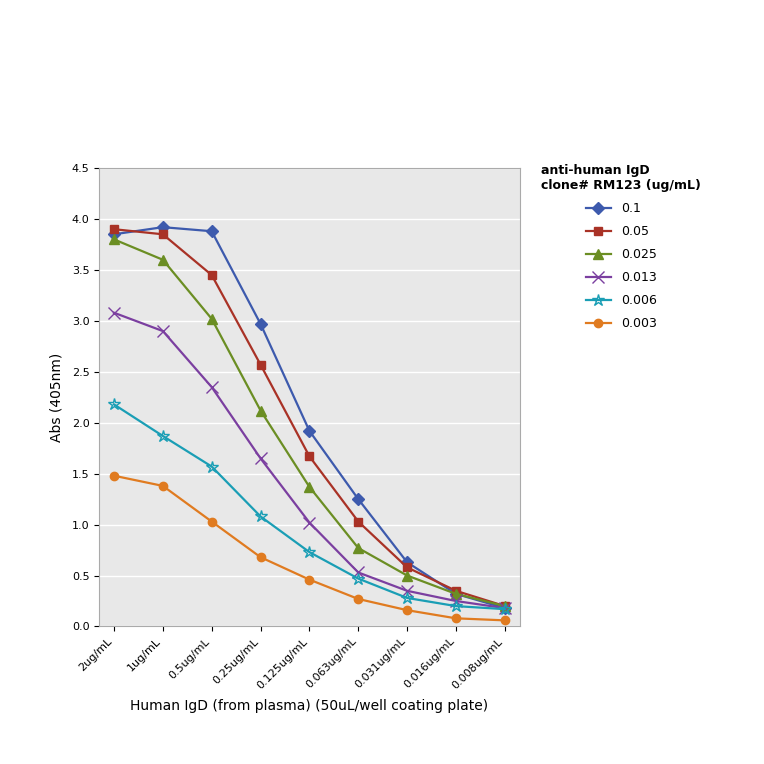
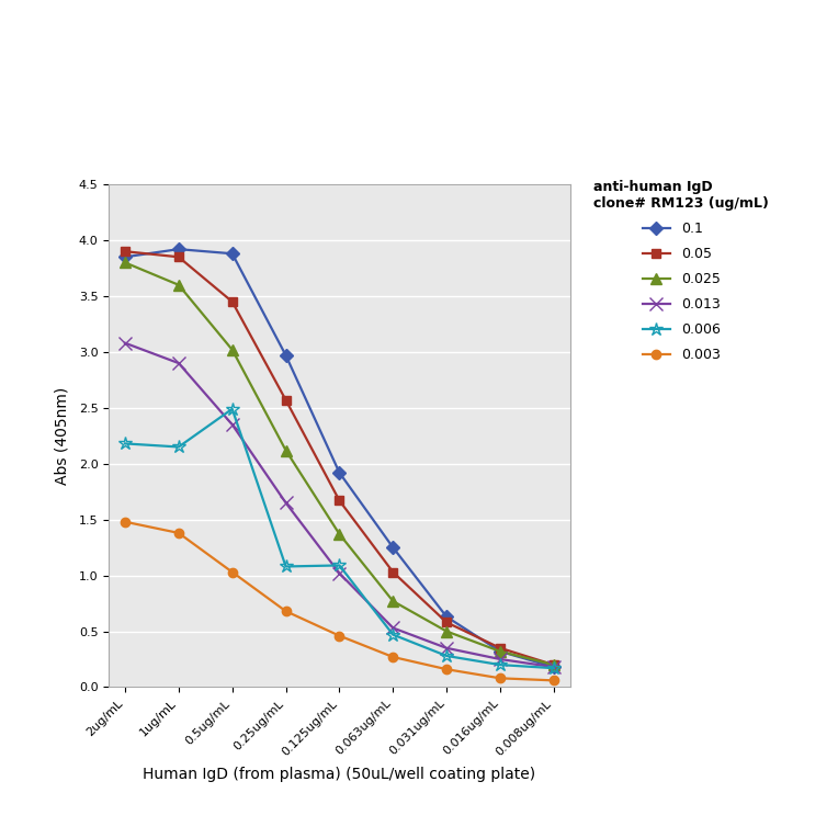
0.006/1ug/mL: 1.87 -> 2.15
0.006/0.5ug/mL: 1.57 -> 2.49
0.006/0.125ug/mL: 0.73 -> 1.09
